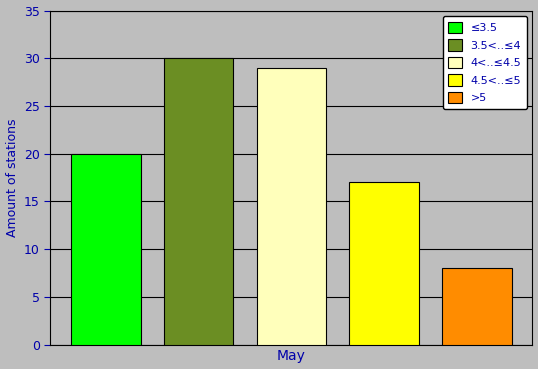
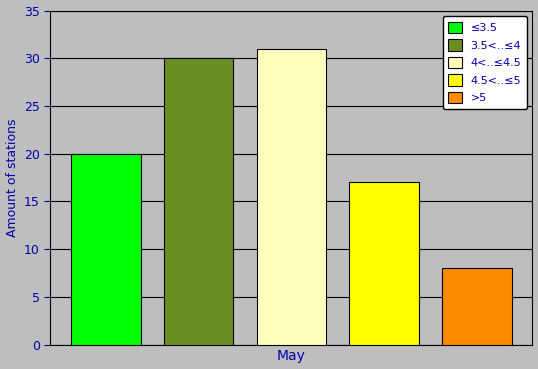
May: 29 -> 31
